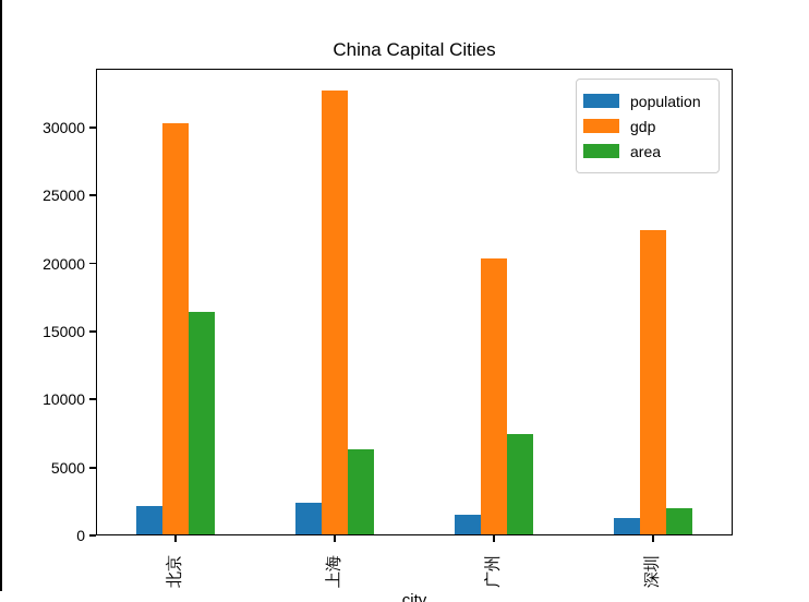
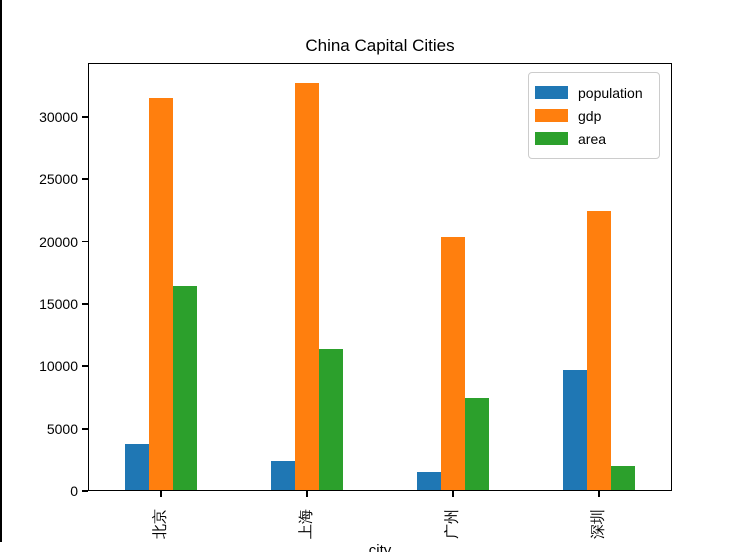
population/北京: 2200 -> 3800
gdp/北京: 30300 -> 31500
area/上海: 6300 -> 11400
population/深圳: 1300 -> 9700
